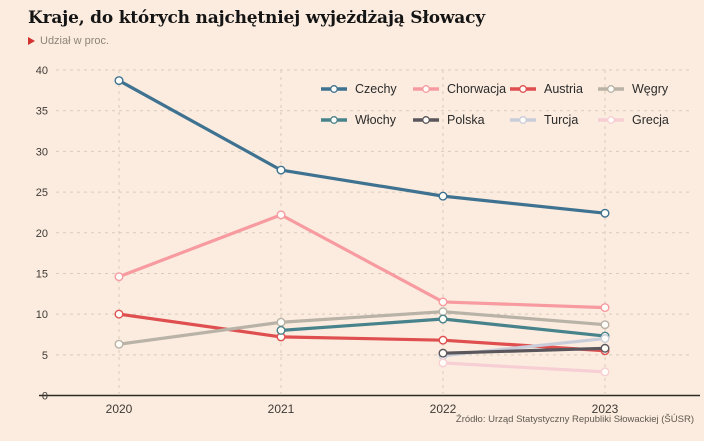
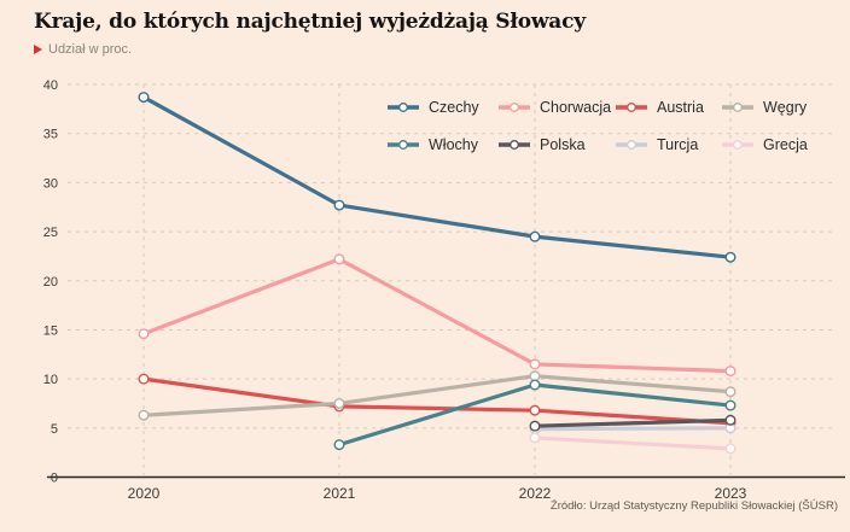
Węgry/2021: 9 -> 8
Włochy/2021: 8 -> 3
Turcja/2023: 7 -> 5
